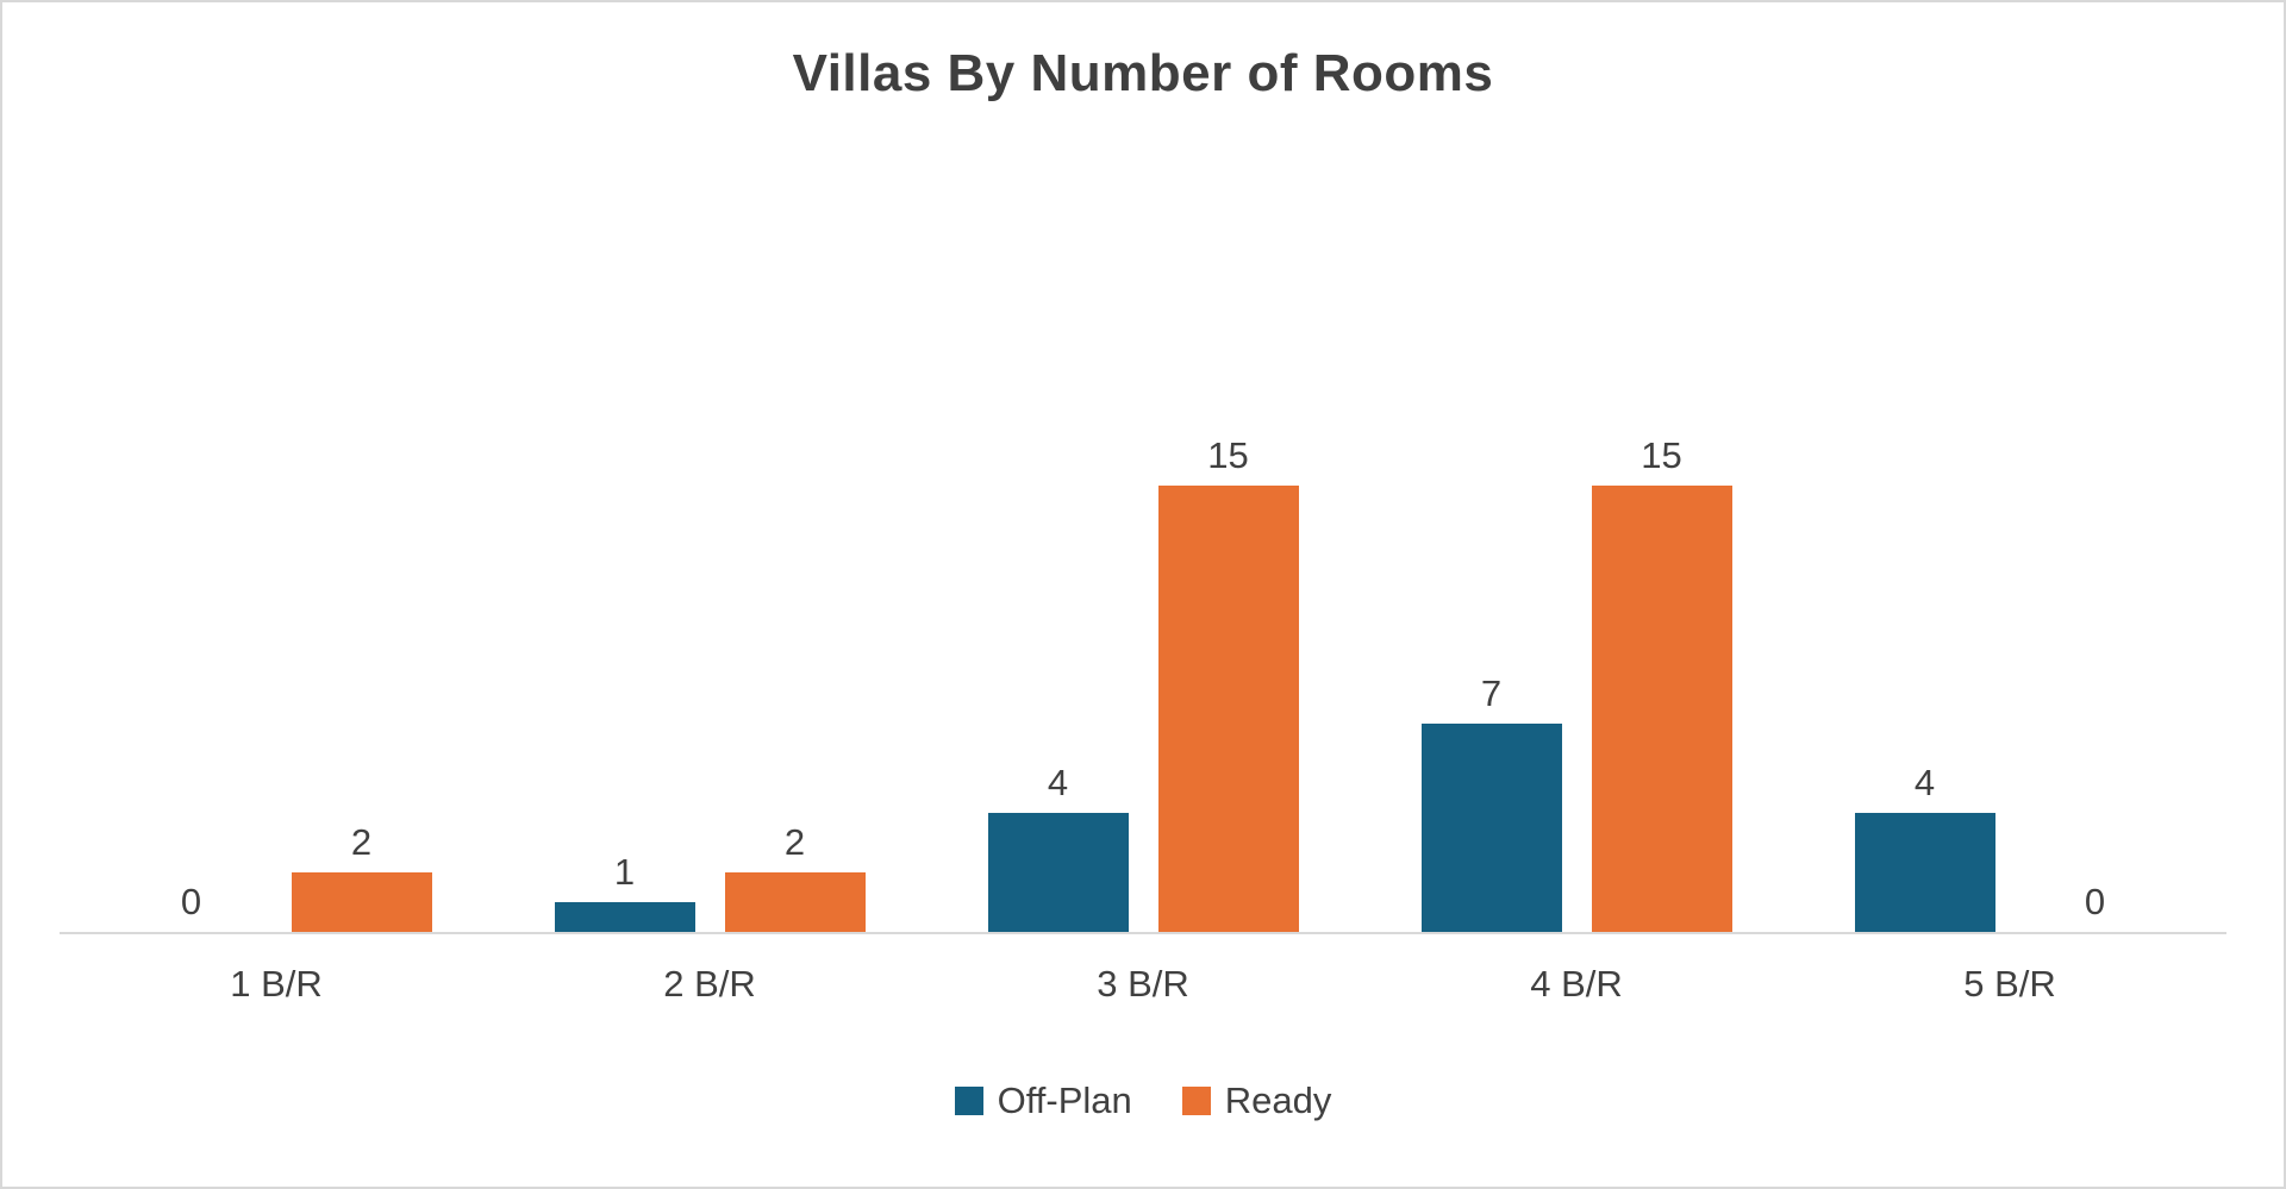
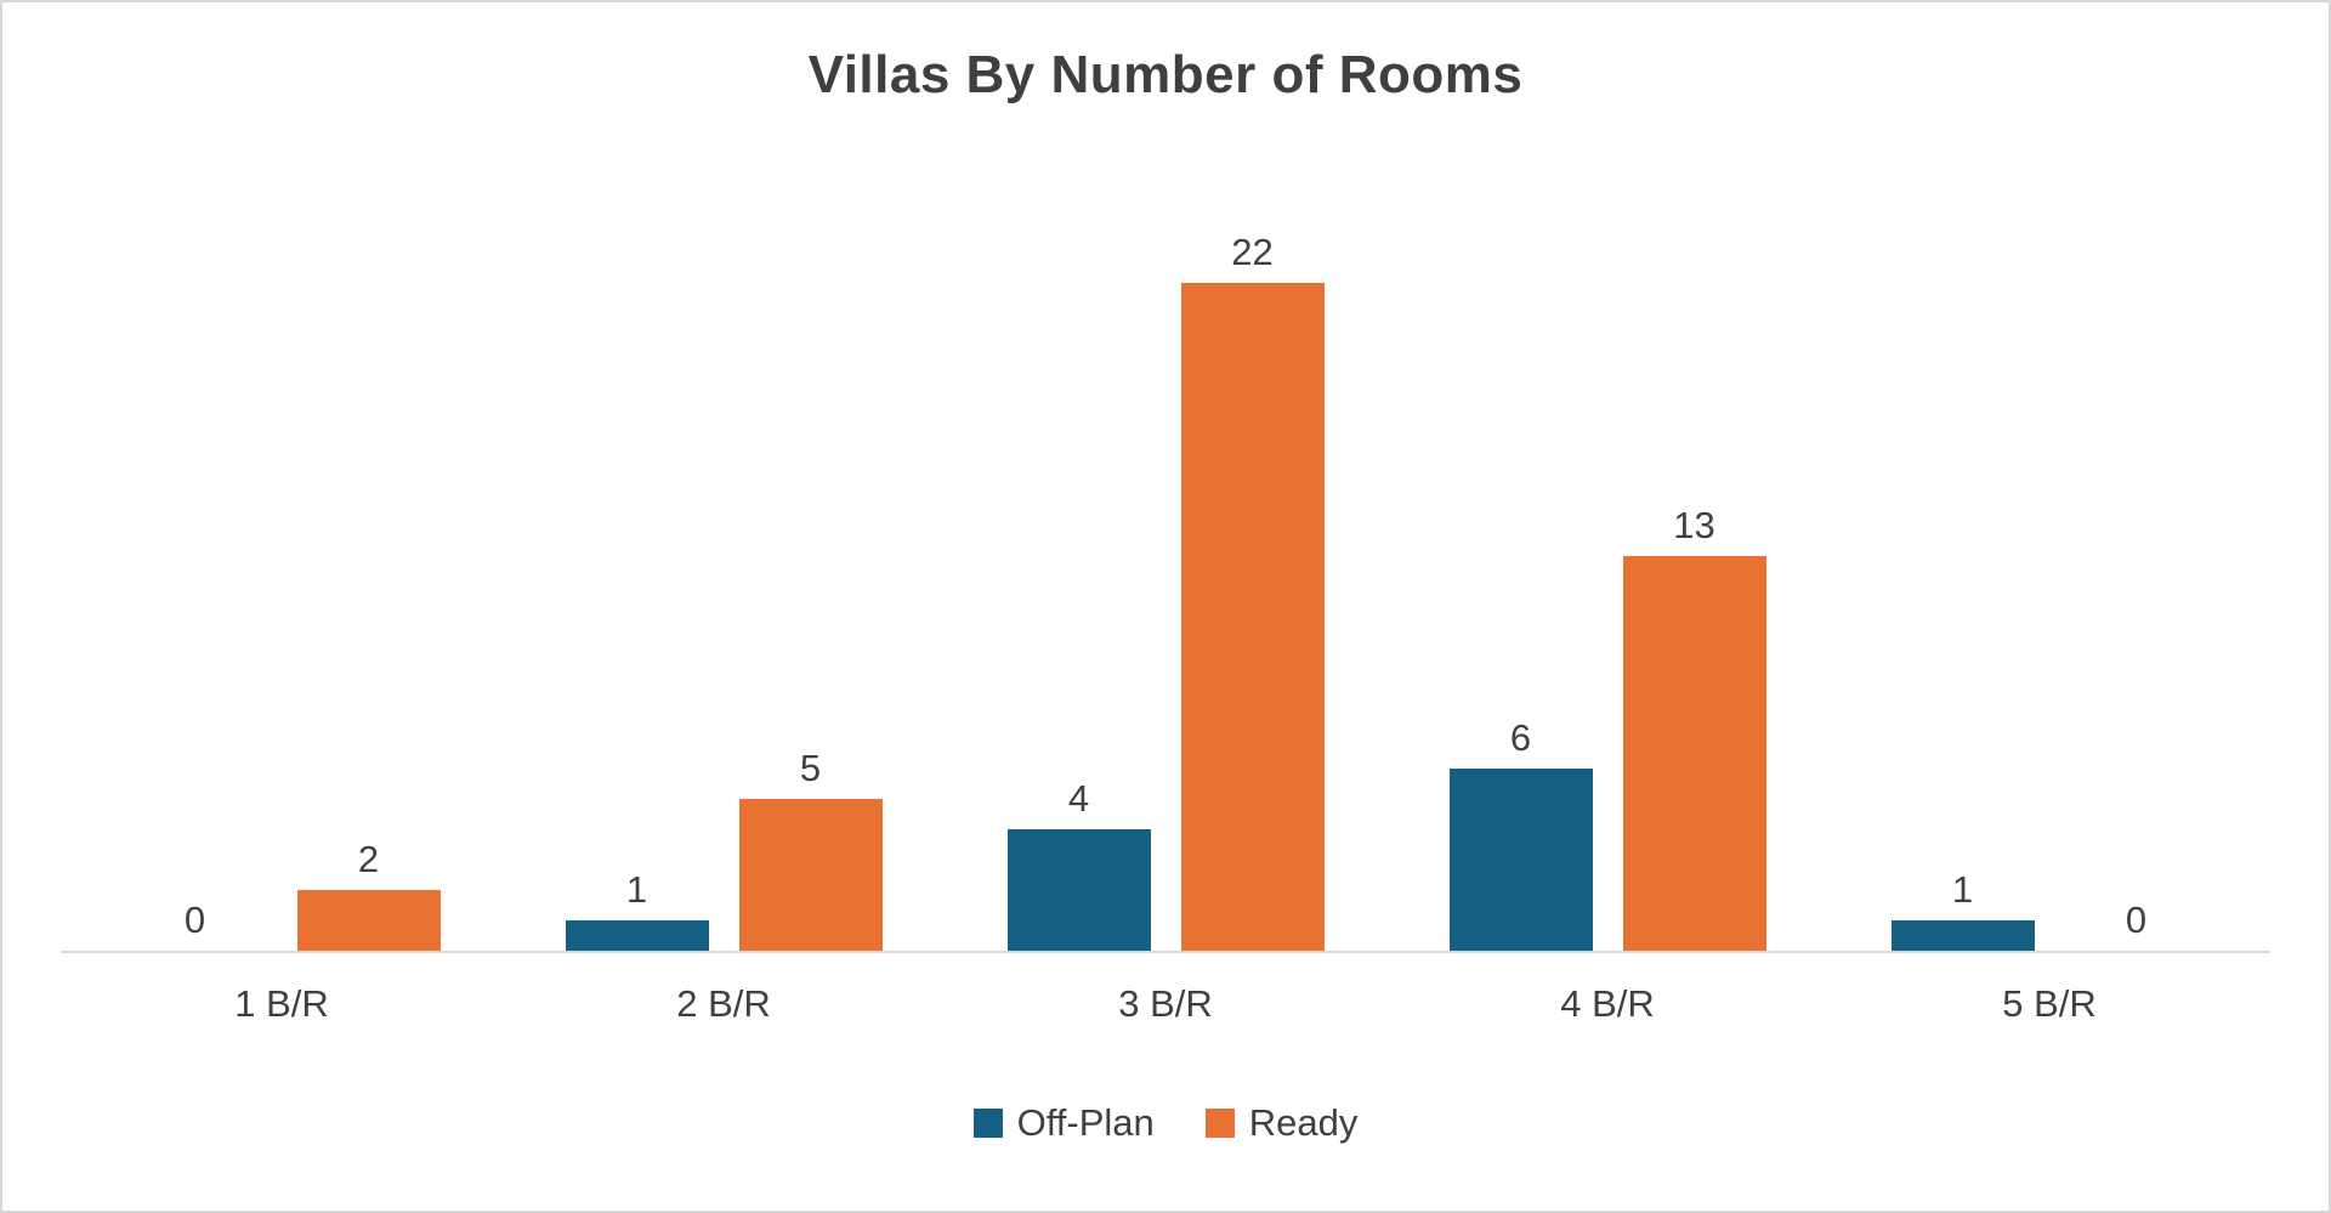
Ready/2 B/R: 2 -> 5
Ready/3 B/R: 15 -> 22
Off-Plan/4 B/R: 7 -> 6
Ready/4 B/R: 15 -> 13
Off-Plan/5 B/R: 4 -> 1
